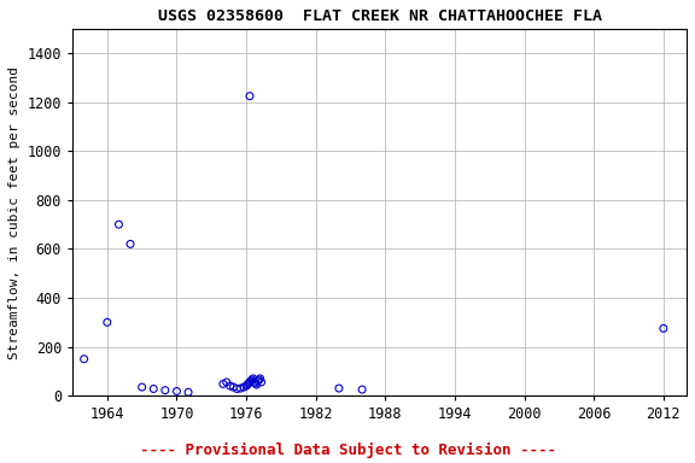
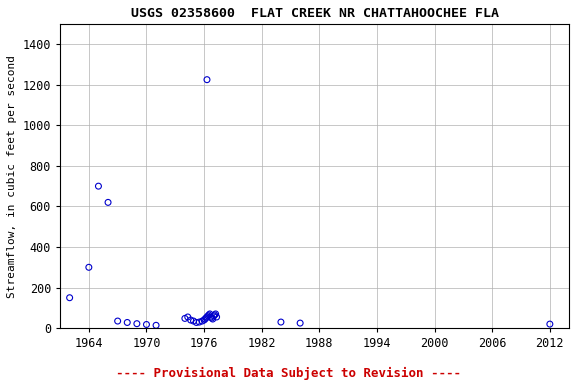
2012: 275 -> 20
